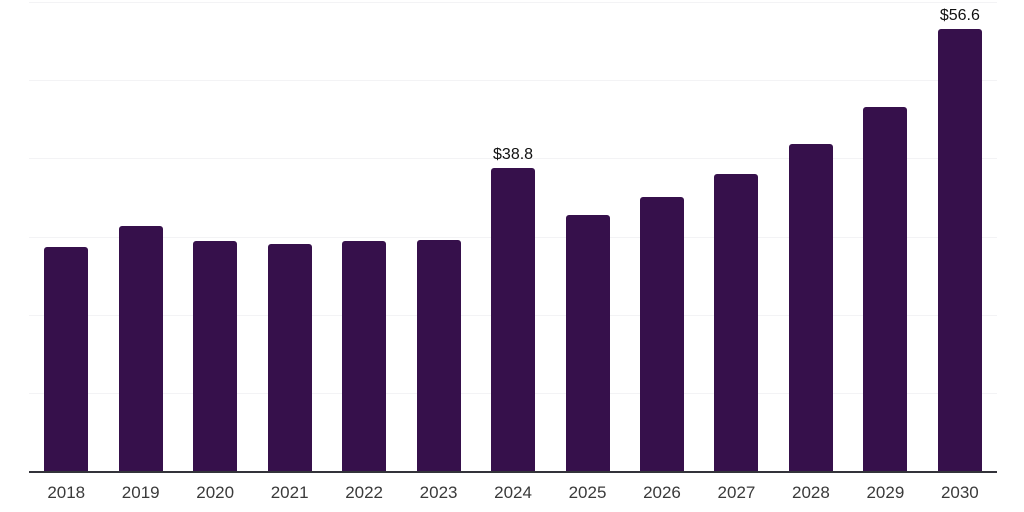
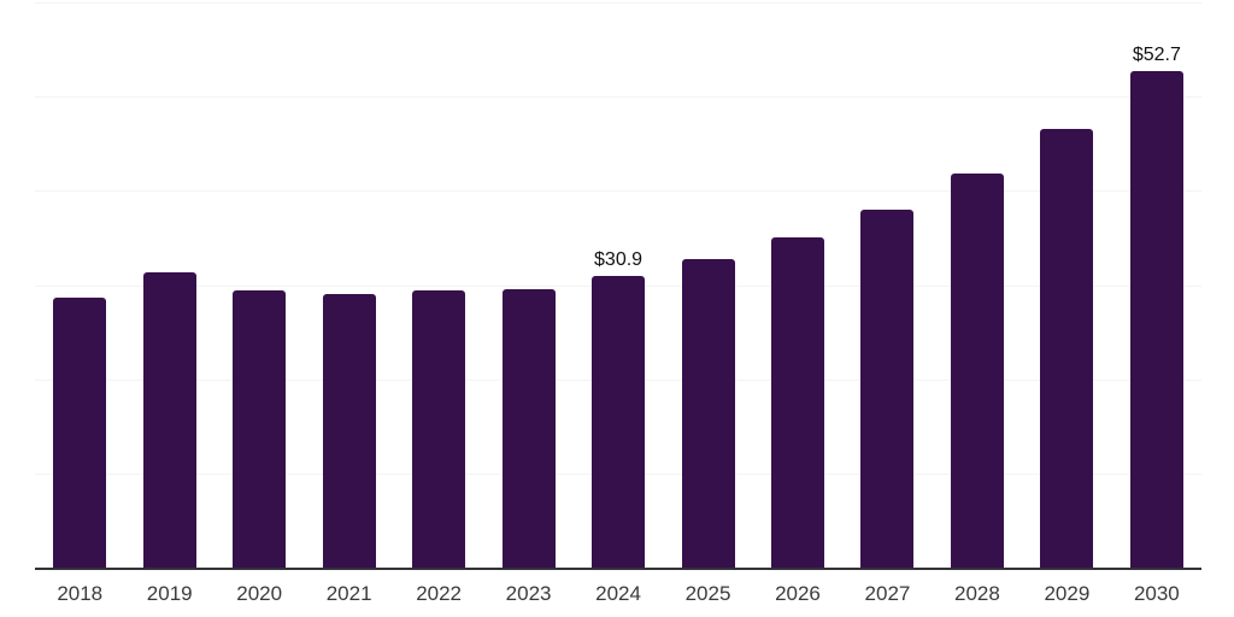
2024: $38.8 -> $30.9
2030: $56.6 -> $52.7
